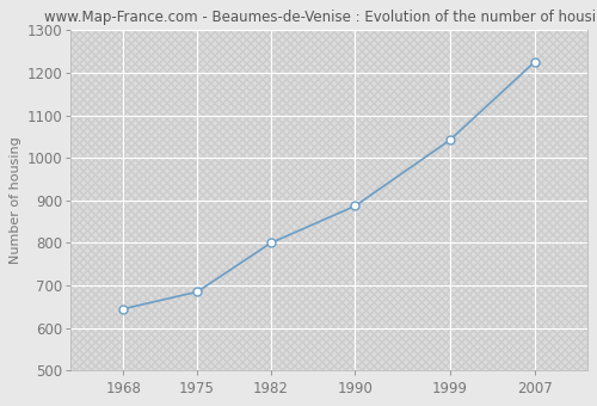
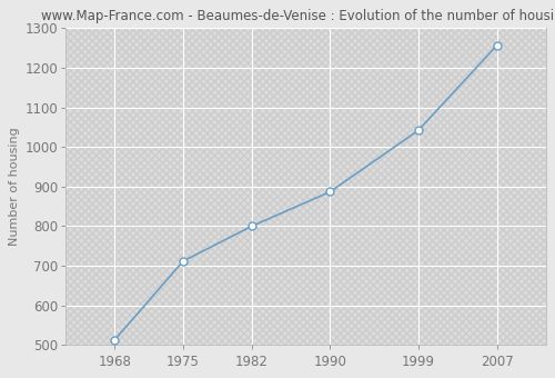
1968: 645 -> 513
1975: 685 -> 712
2007: 1225 -> 1256
